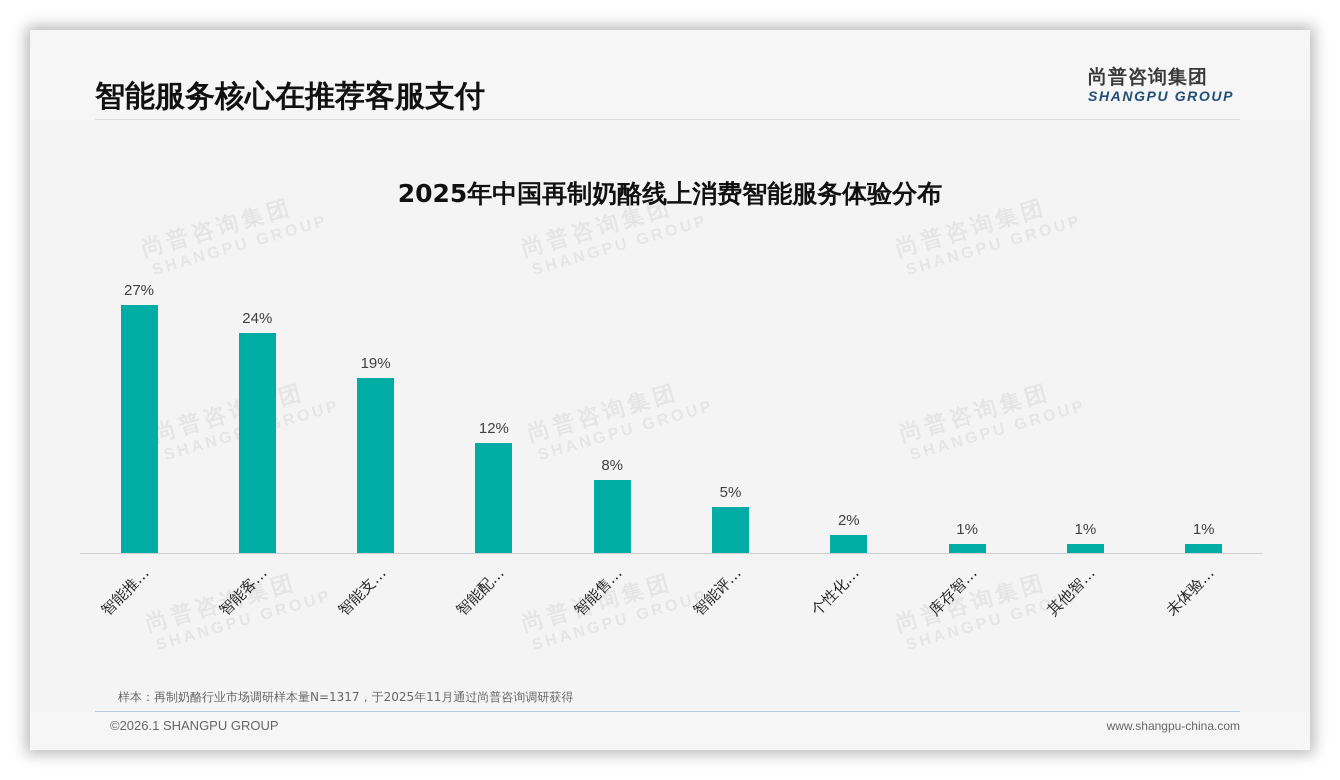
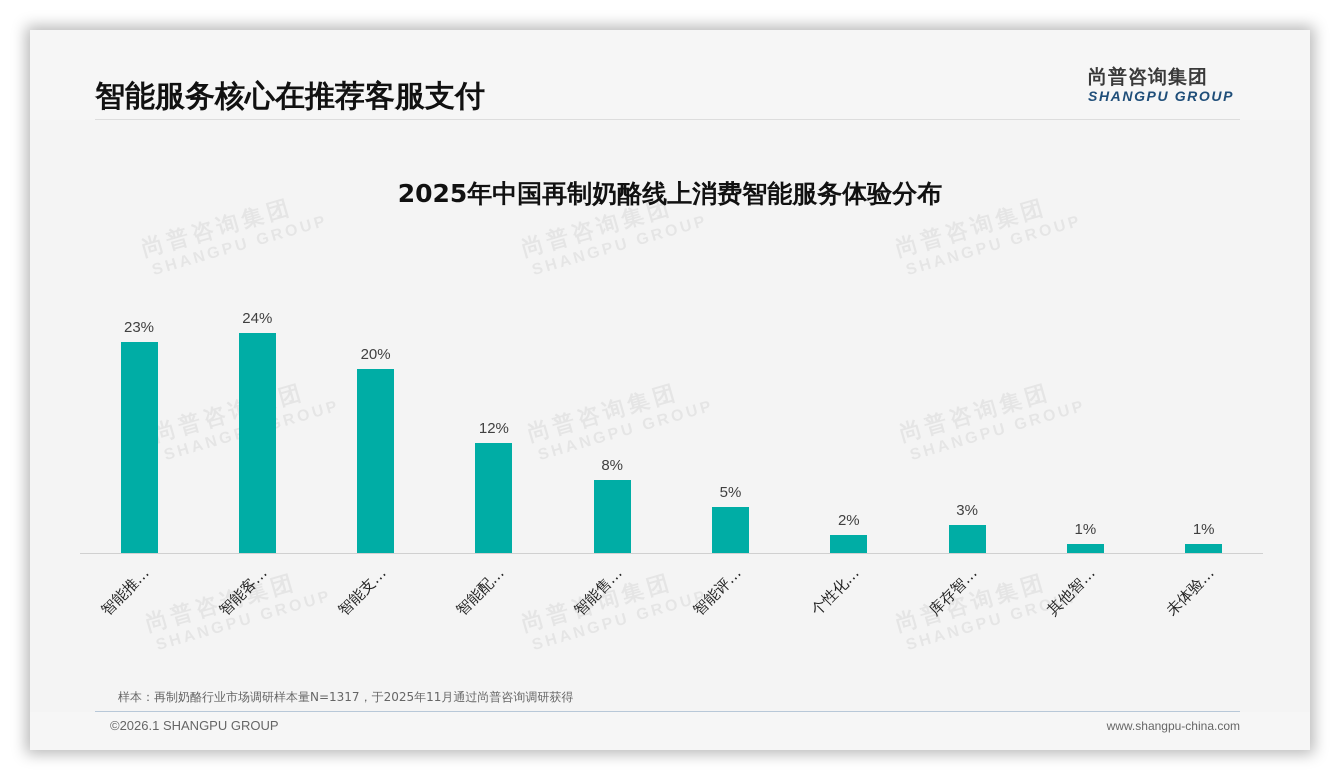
智能推…: 27% -> 23%
智能支…: 19% -> 20%
库存智…: 1% -> 3%
